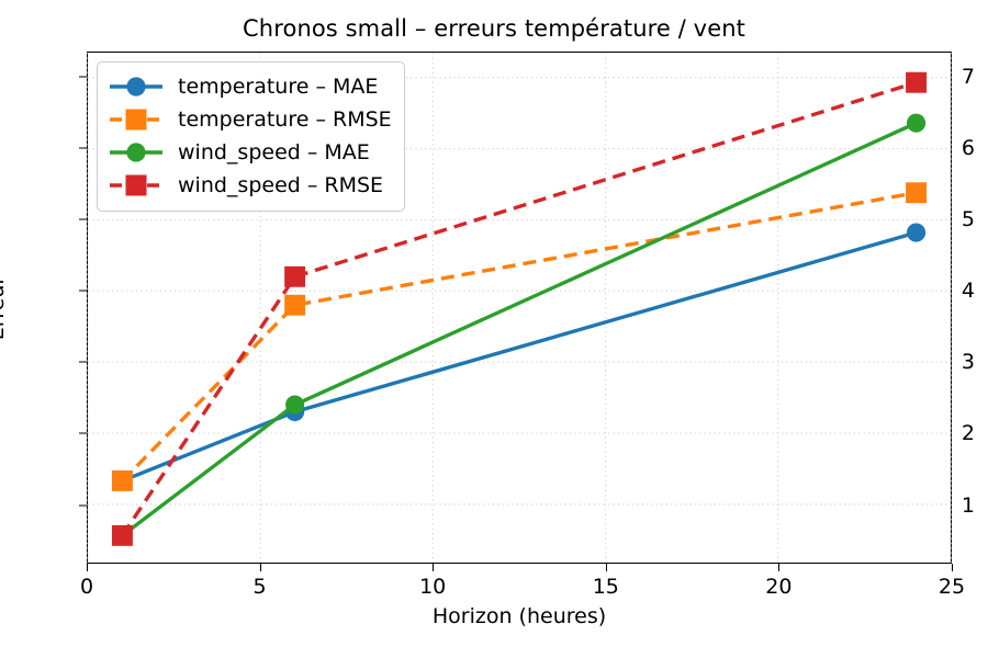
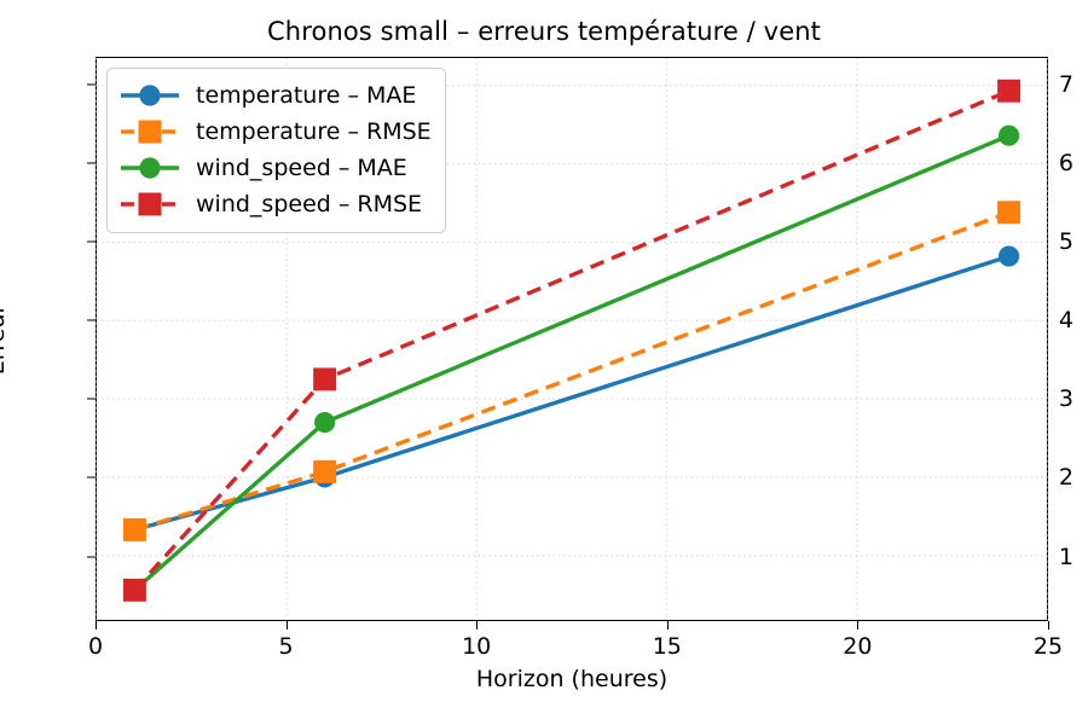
temperature – MAE/6: 2.3 -> 2.0
temperature – RMSE/6: 3.8 -> 2.1
wind_speed – MAE/6: 2.4 -> 2.7
wind_speed – RMSE/6: 4.2 -> 3.2
